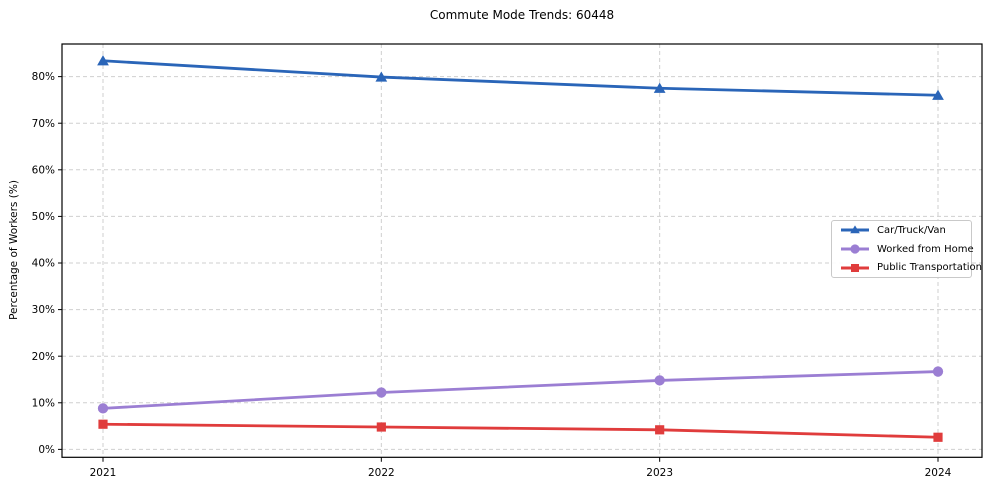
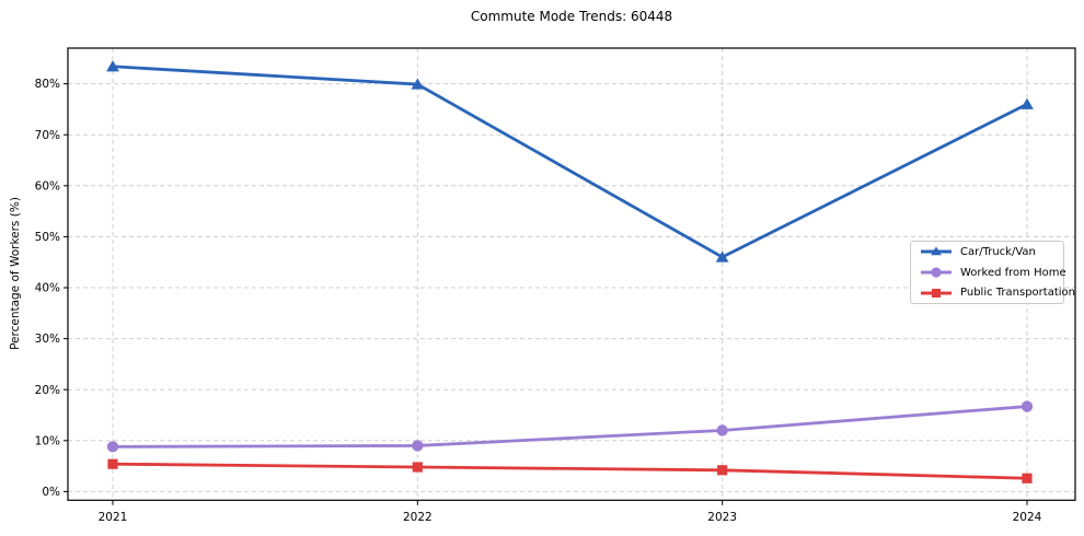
Worked from Home/2022: 12% -> 9%
Car/Truck/Van/2023: 78% -> 46%
Worked from Home/2023: 15% -> 12%
